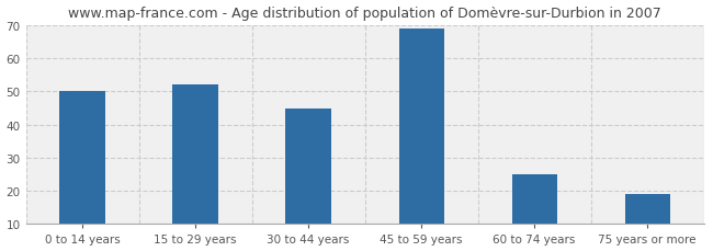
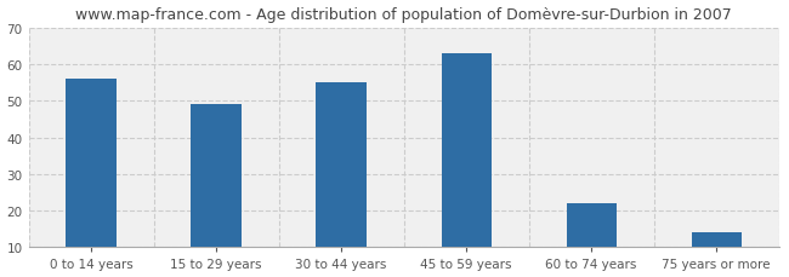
0 to 14 years: 50 -> 56
15 to 29 years: 52 -> 49
30 to 44 years: 45 -> 55
45 to 59 years: 69 -> 63
60 to 74 years: 25 -> 22
75 years or more: 19 -> 14
